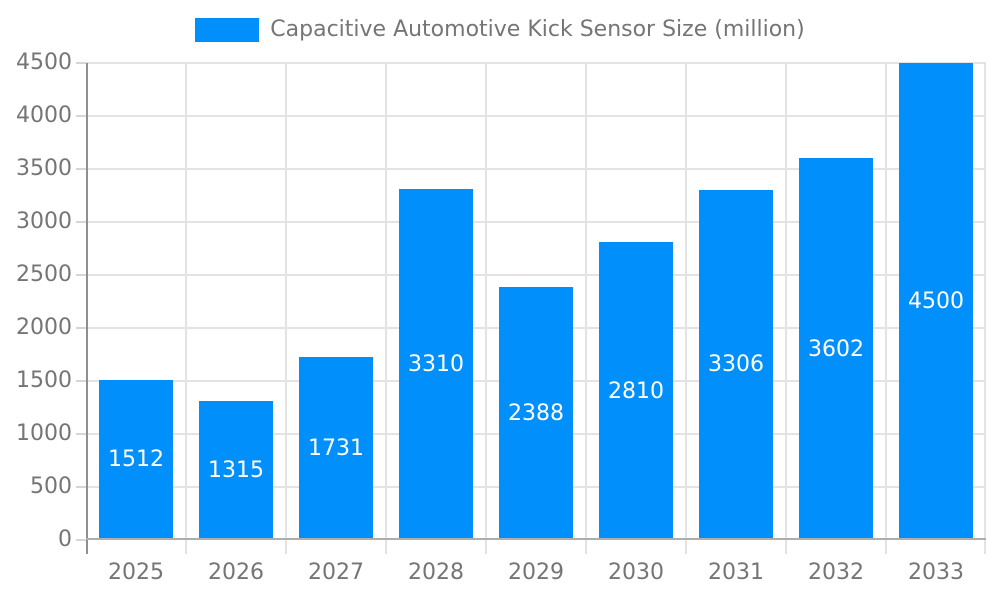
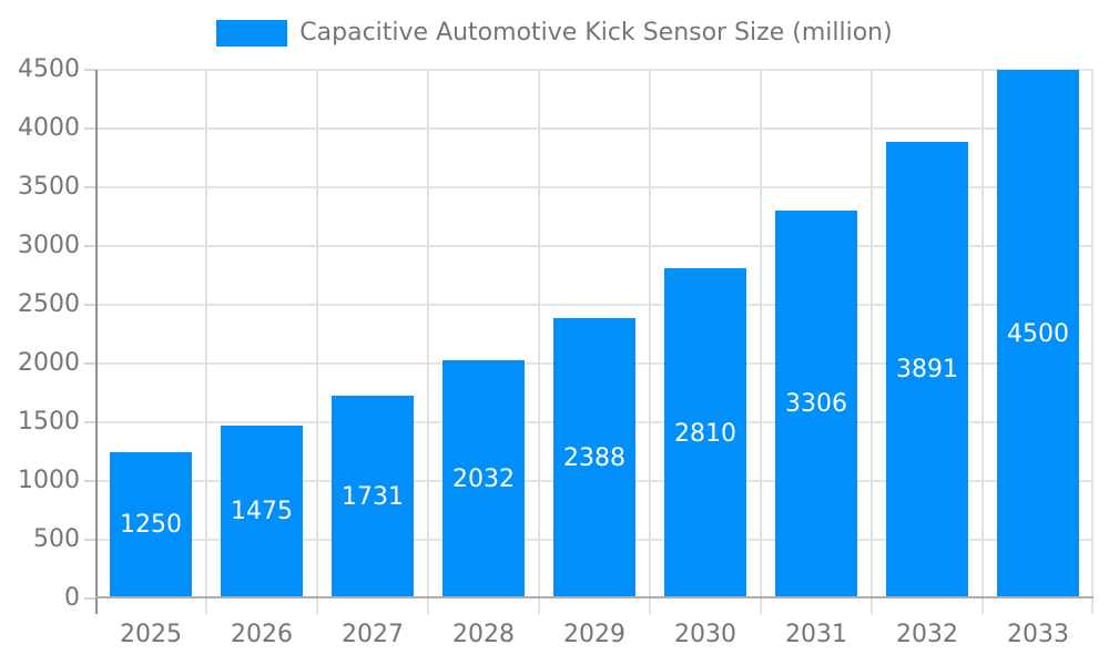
2025: 1512 -> 1250
2026: 1315 -> 1475
2028: 3310 -> 2032
2032: 3602 -> 3891
